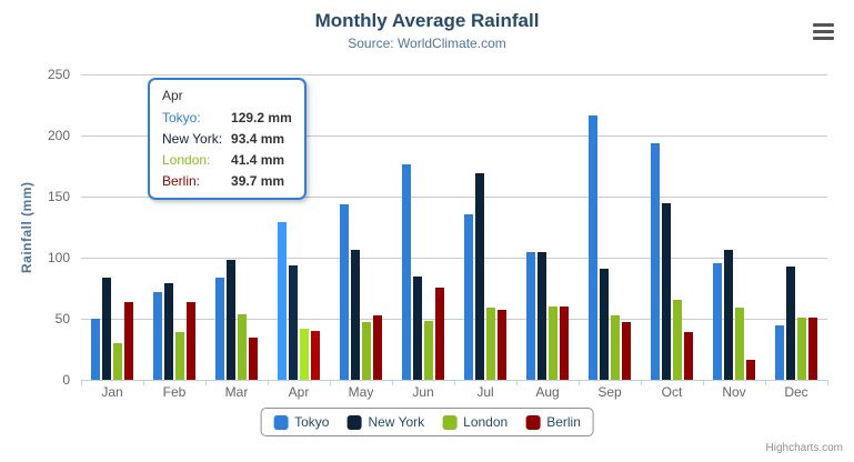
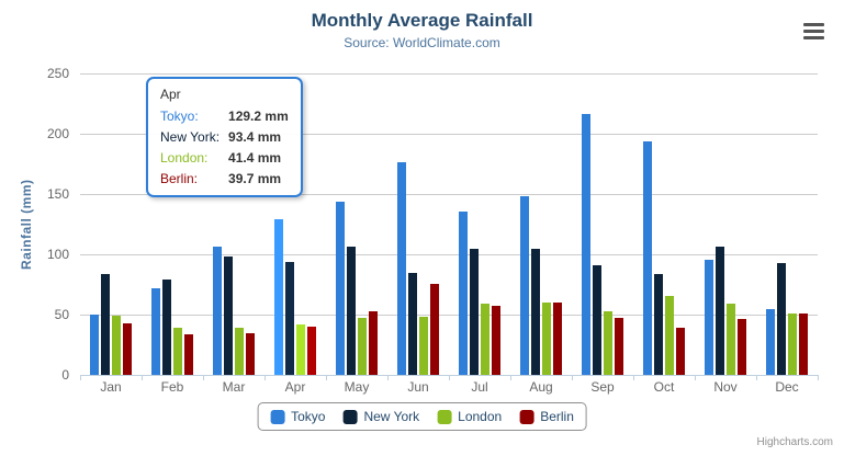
London/Jan: 30 -> 49
Berlin/Jan: 64 -> 42
Berlin/Feb: 64 -> 33
Tokyo/Mar: 84 -> 106
London/Mar: 54 -> 39
New York/Jul: 169 -> 105
Tokyo/Aug: 105 -> 148
New York/Oct: 145 -> 84
Berlin/Nov: 16 -> 47
Tokyo/Dec: 45 -> 54
